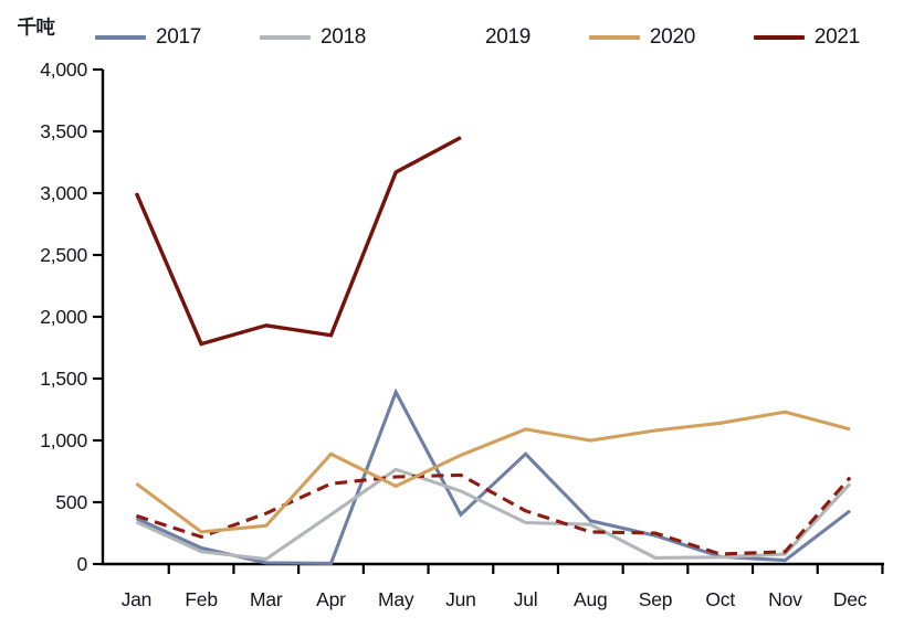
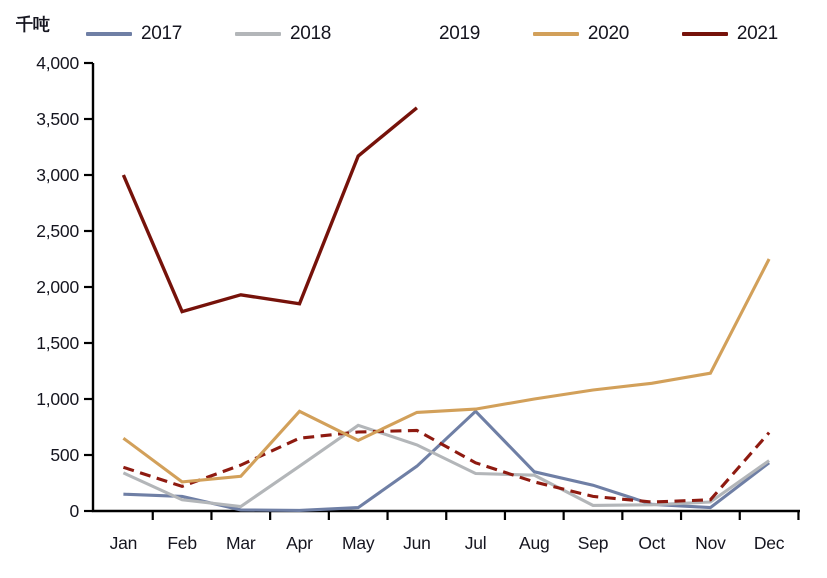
2017/Jan: 370 -> 150
2017/May: 1390 -> 30
2021/Jun: 3450 -> 3600
2020/Jul: 1090 -> 910
2019/Sep: 250 -> 130
2018/Dec: 650 -> 450
2020/Dec: 1090 -> 2250
